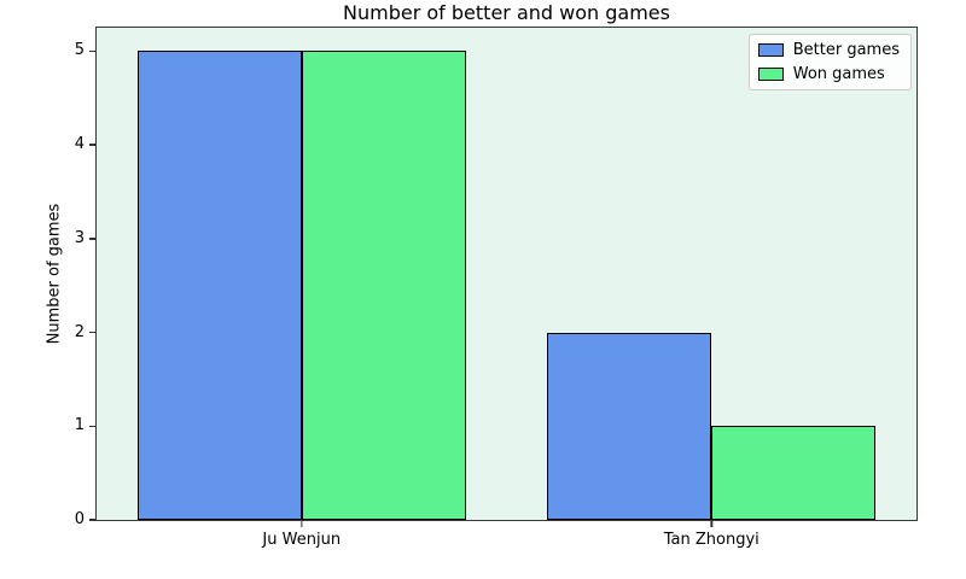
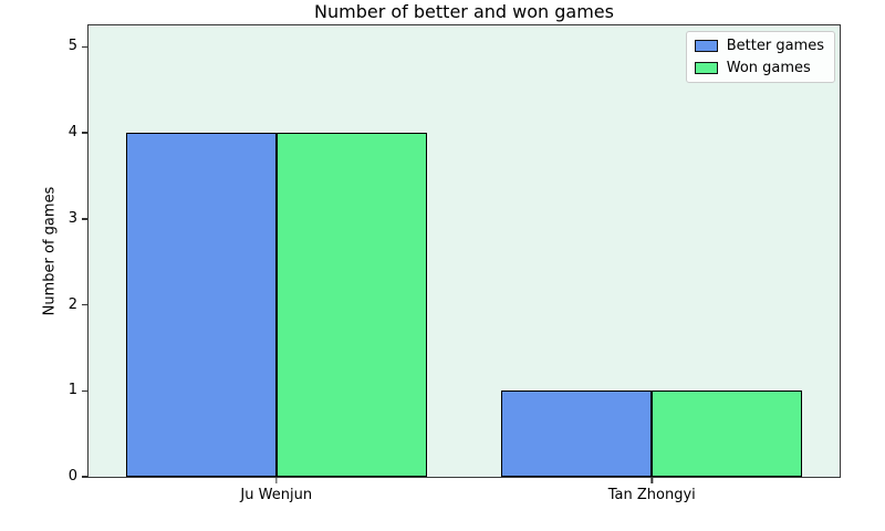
Better games/Ju Wenjun: 5 -> 4
Won games/Ju Wenjun: 5 -> 4
Better games/Tan Zhongyi: 2 -> 1
